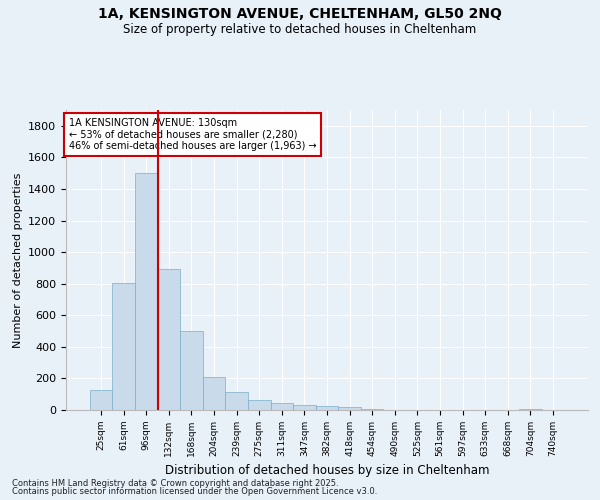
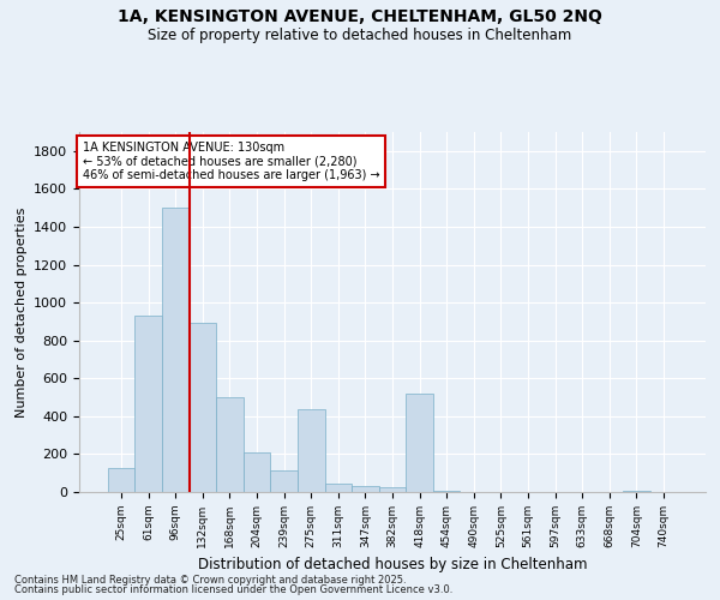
61sqm: 800 -> 930
275sqm: 60 -> 440
418sqm: 20 -> 520
